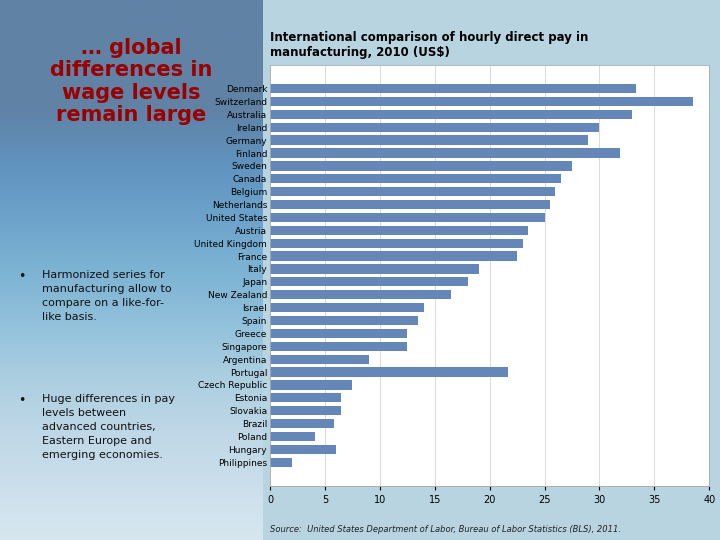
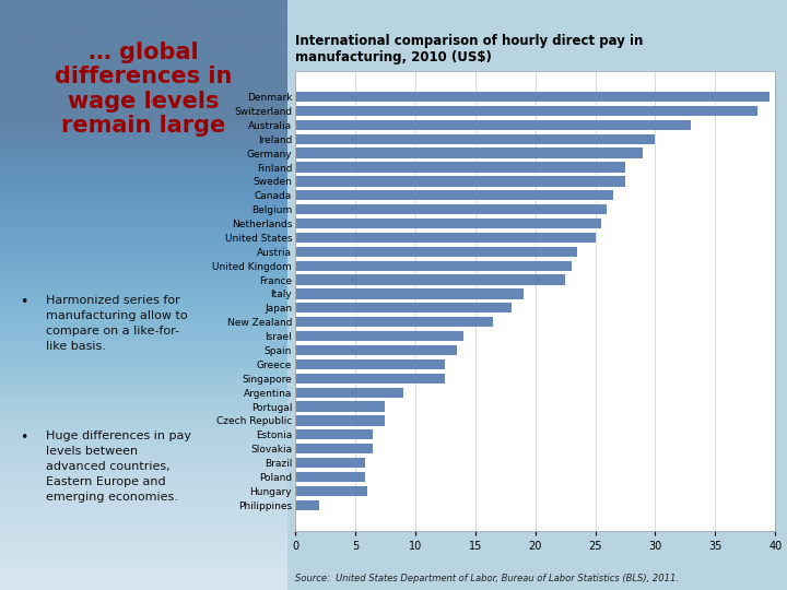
Denmark: 33.3 -> 39.5
Finland: 31.9 -> 27.5
Portugal: 21.7 -> 7.5
Poland: 4.1 -> 5.8
